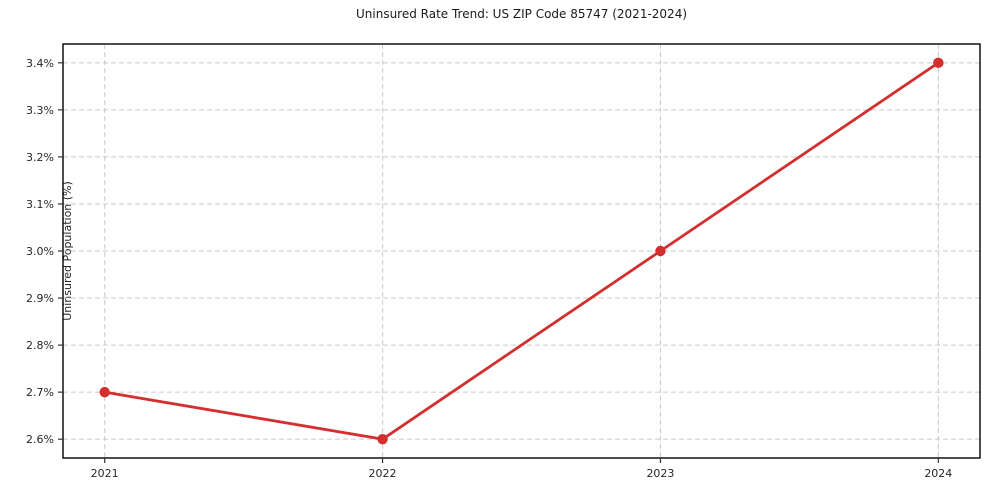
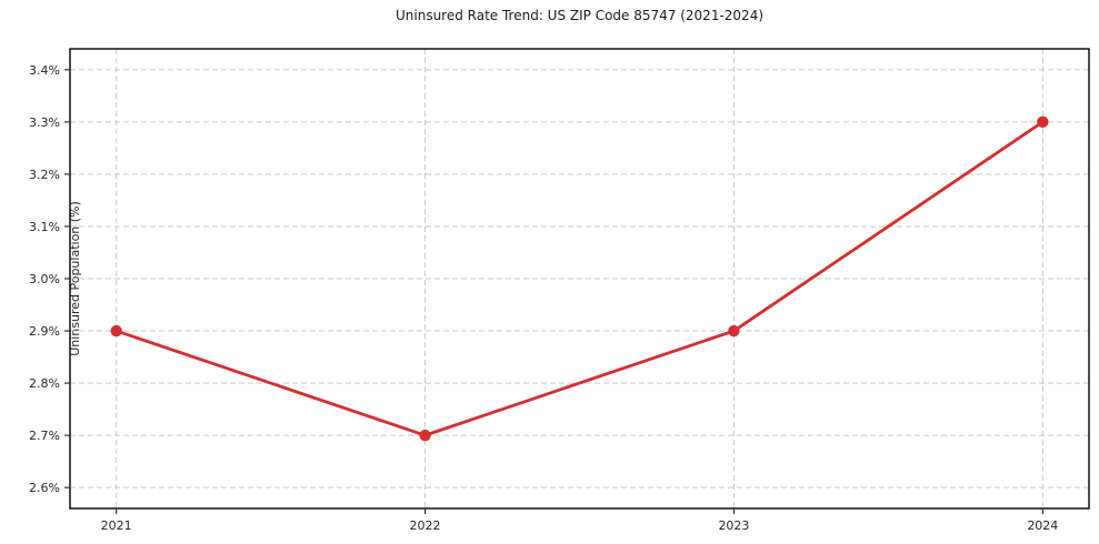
2021: 2.7% -> 2.9%
2022: 2.6% -> 2.7%
2023: 3.0% -> 2.9%
2024: 3.4% -> 3.3%
